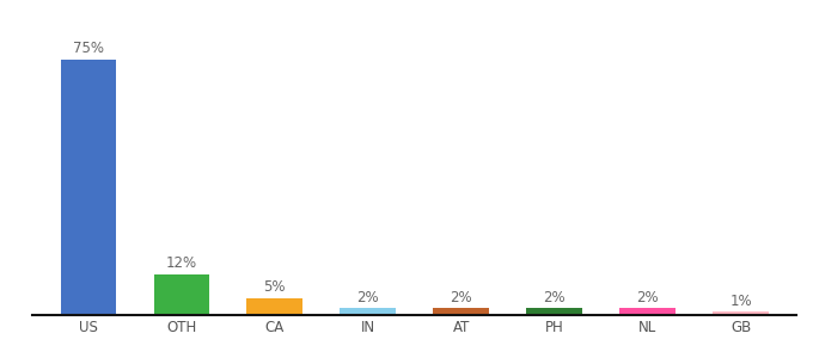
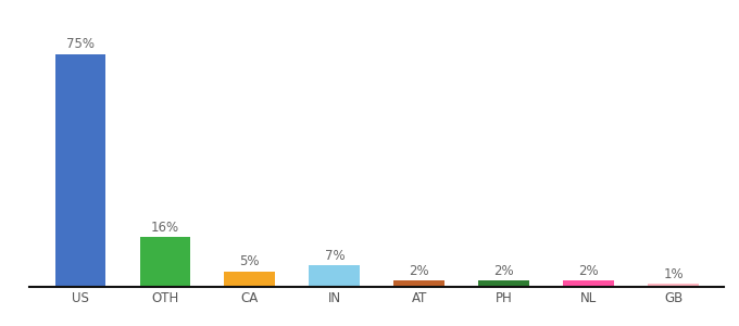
OTH: 12% -> 16%
IN: 2% -> 7%
